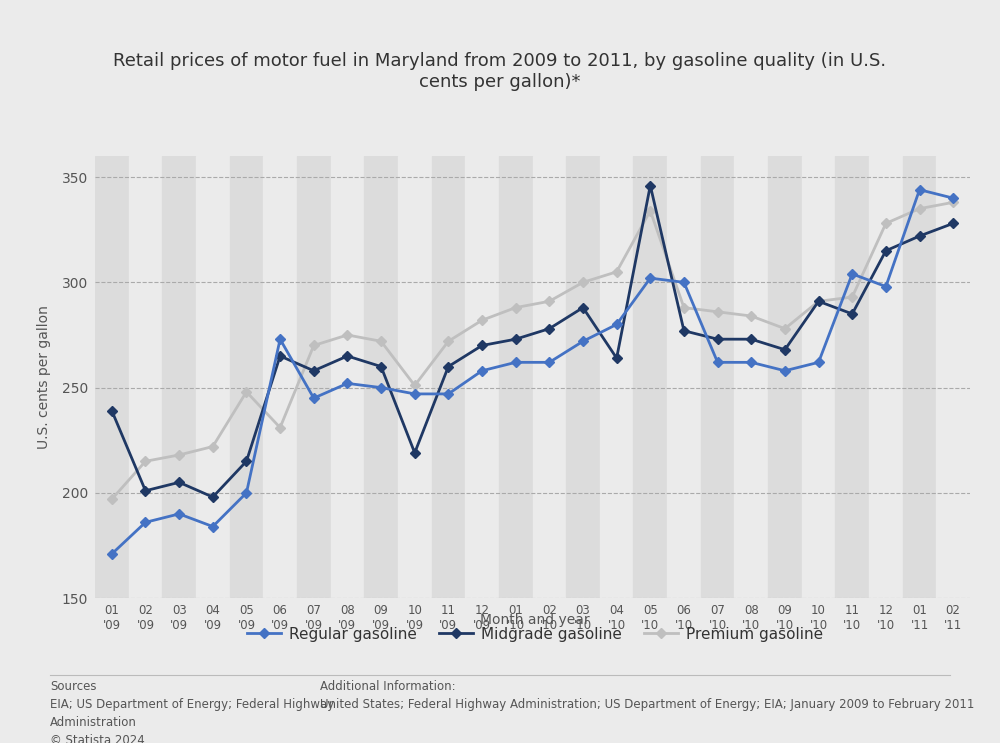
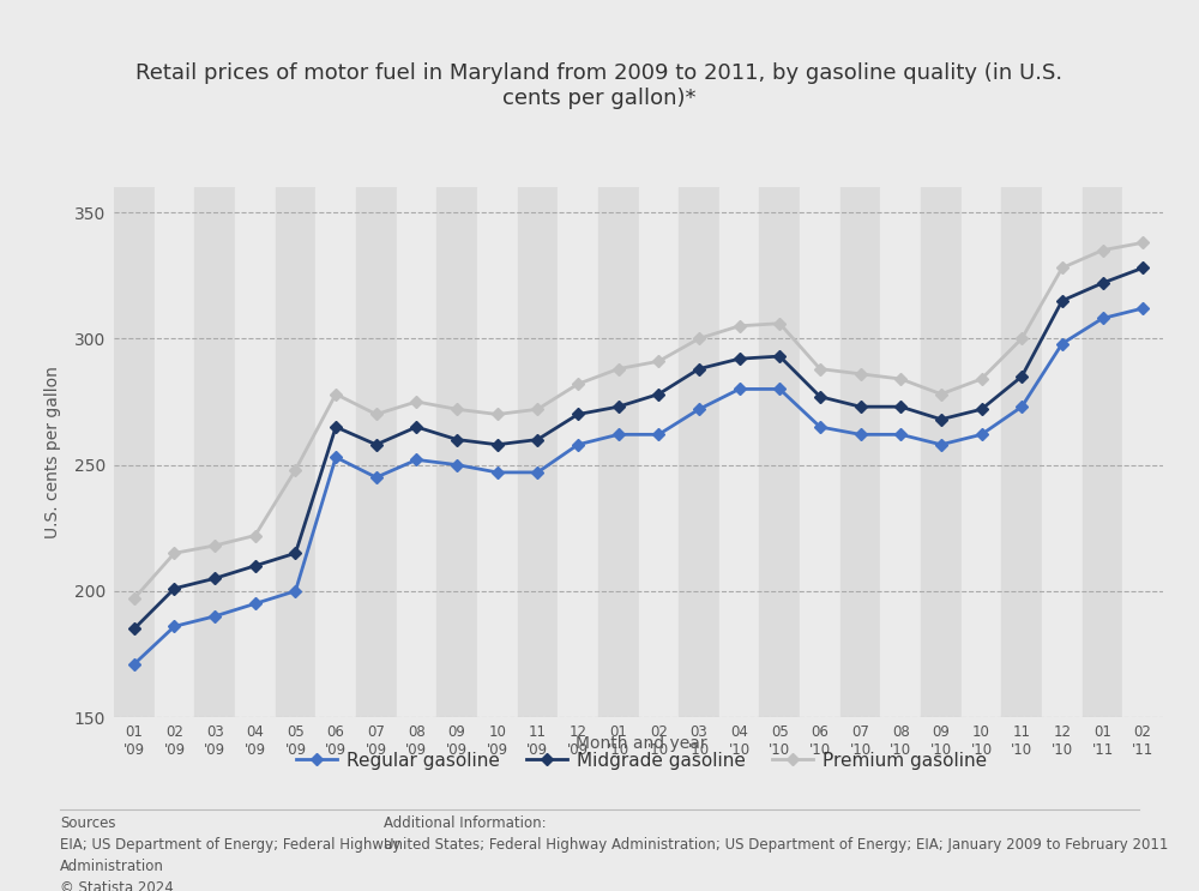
Midgrade gasoline/01 '09: 239 -> 185
Regular gasoline/04 '09: 184 -> 195
Midgrade gasoline/04 '09: 198 -> 210
Regular gasoline/06 '09: 273 -> 253
Premium gasoline/06 '09: 231 -> 278
Midgrade gasoline/10 '09: 219 -> 258
Premium gasoline/10 '09: 251 -> 270
Midgrade gasoline/04 '10: 264 -> 292
Regular gasoline/05 '10: 302 -> 280
Midgrade gasoline/05 '10: 346 -> 293
Premium gasoline/05 '10: 334 -> 306
Regular gasoline/06 '10: 300 -> 265
Midgrade gasoline/10 '10: 291 -> 272
Premium gasoline/10 '10: 291 -> 284
Regular gasoline/11 '10: 304 -> 273
Premium gasoline/11 '10: 293 -> 300
Regular gasoline/01 '11: 344 -> 308
Regular gasoline/02 '11: 340 -> 312
